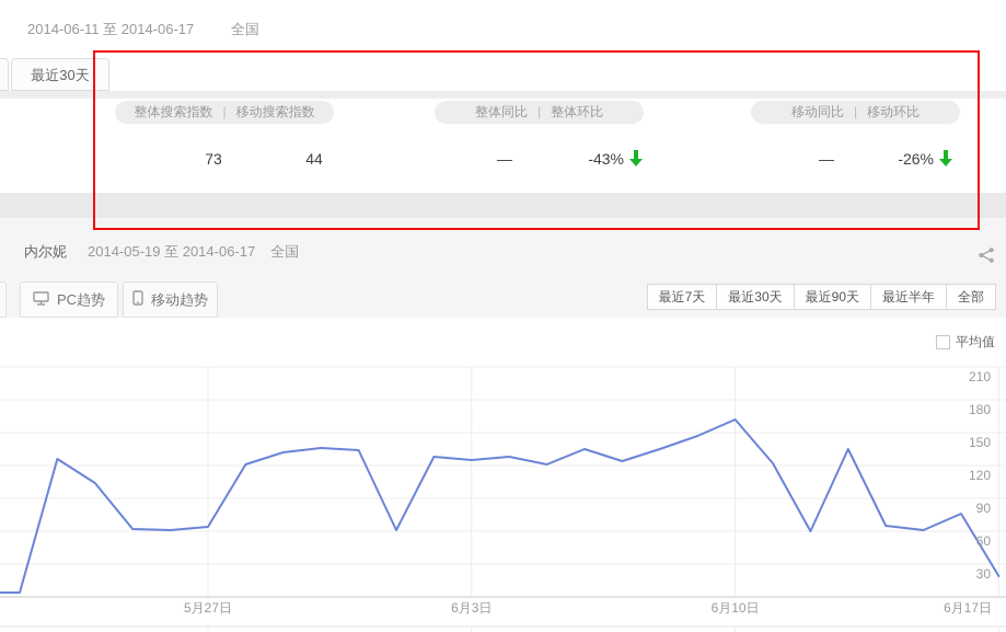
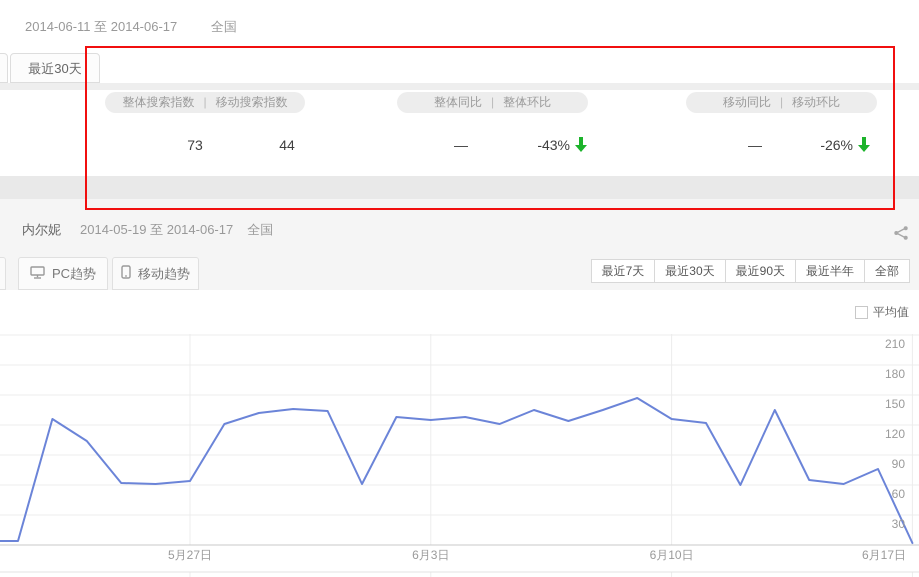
6月10日: 162 -> 126
6月17日: 19 -> 2
